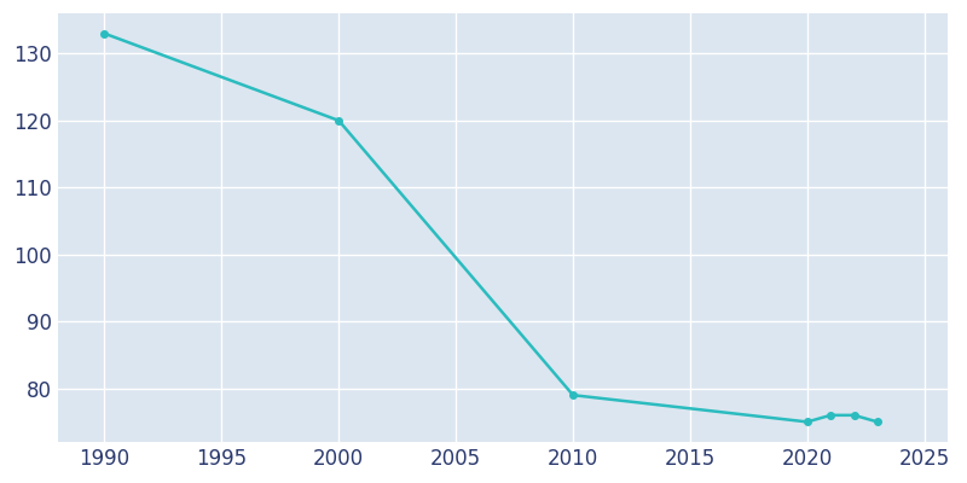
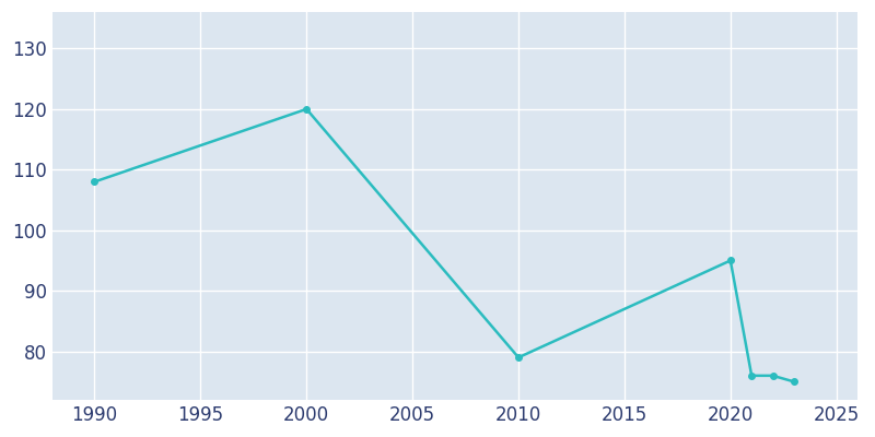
1990: 133 -> 108
2020: 75 -> 95
